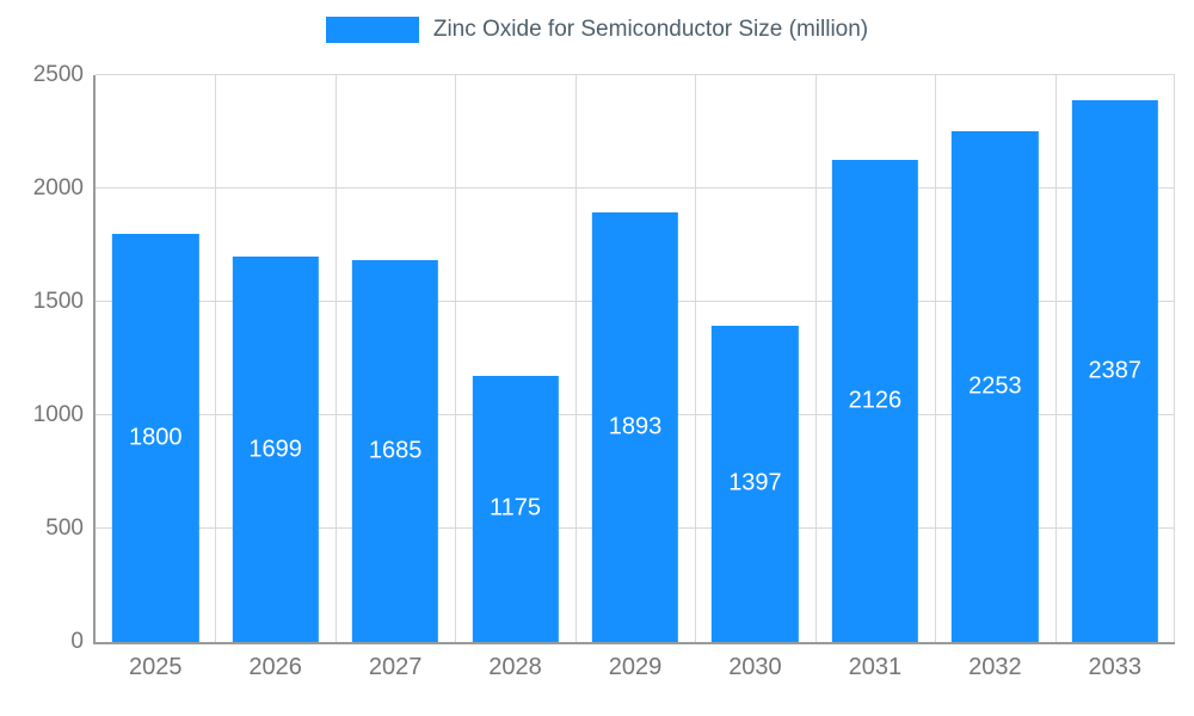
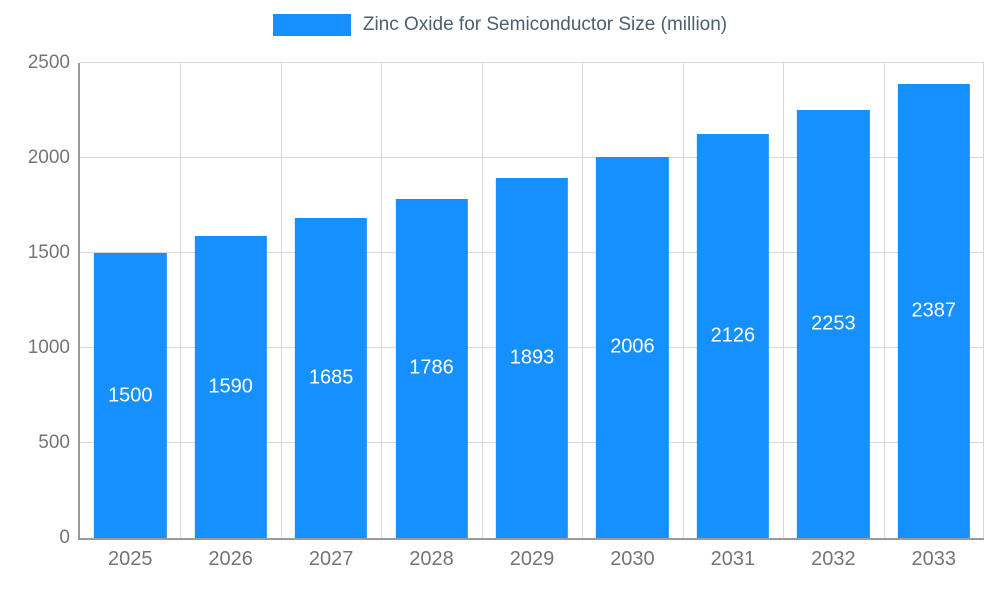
2025: 1800 -> 1500
2026: 1699 -> 1590
2028: 1175 -> 1786
2030: 1397 -> 2006
